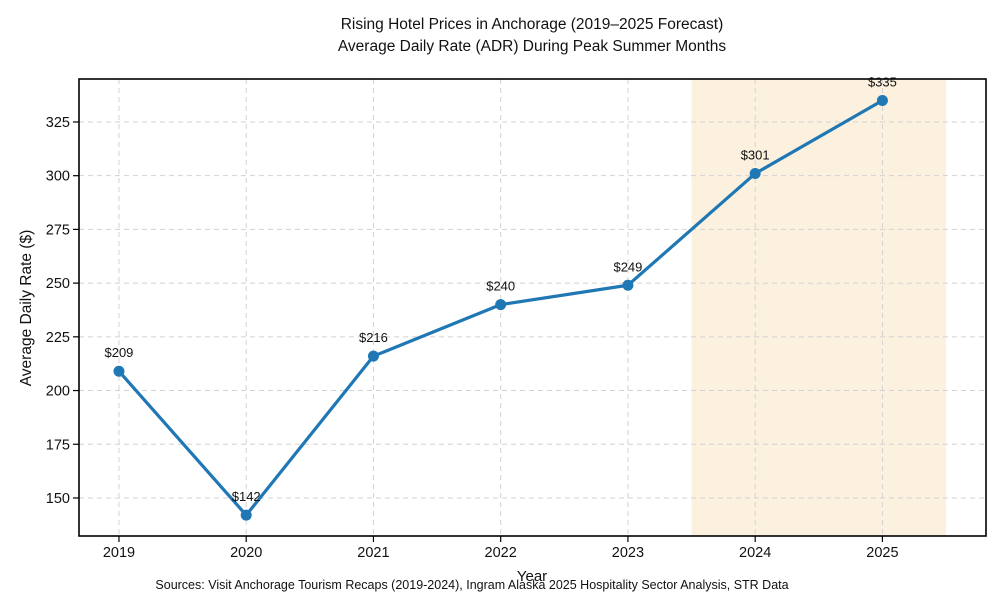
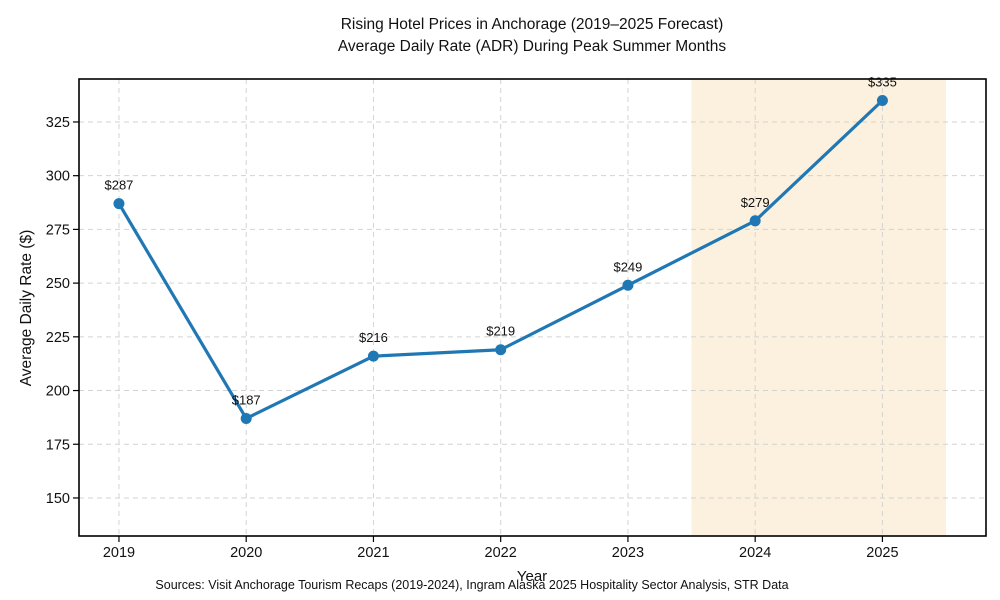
2019: $209 -> $287
2020: $142 -> $187
2022: $240 -> $219
2024: $301 -> $279
